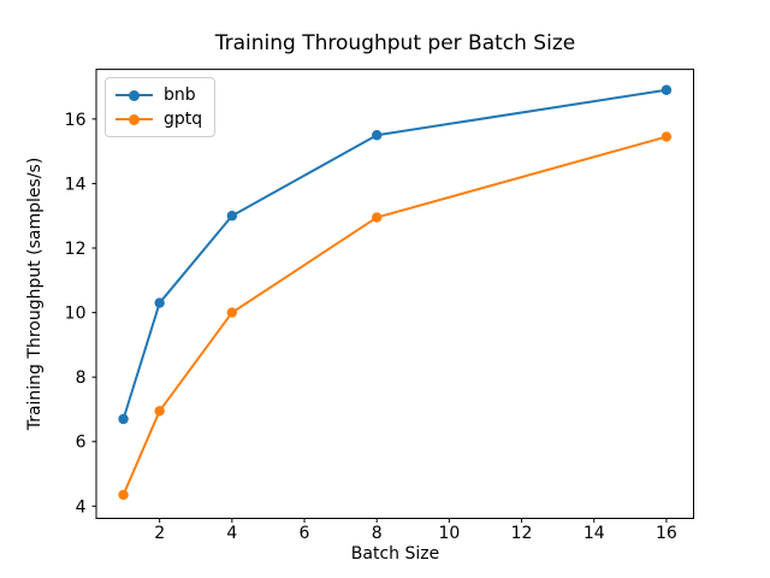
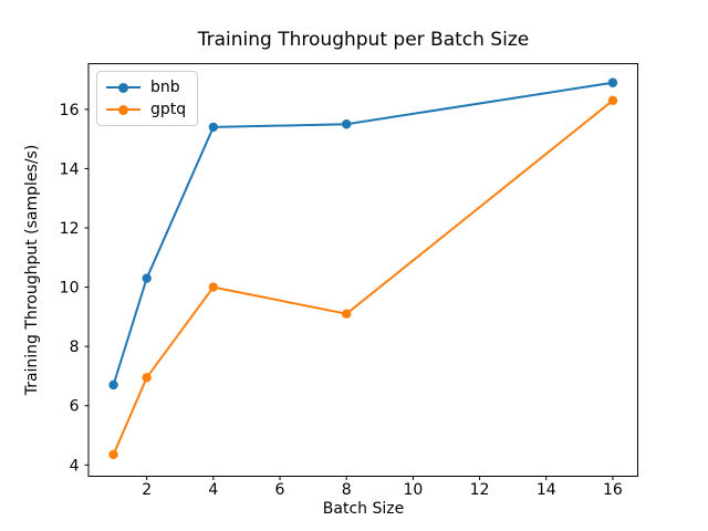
bnb/4: 13.0 -> 15.4
gptq/8: 12.9 -> 9.1
gptq/16: 15.4 -> 16.3
